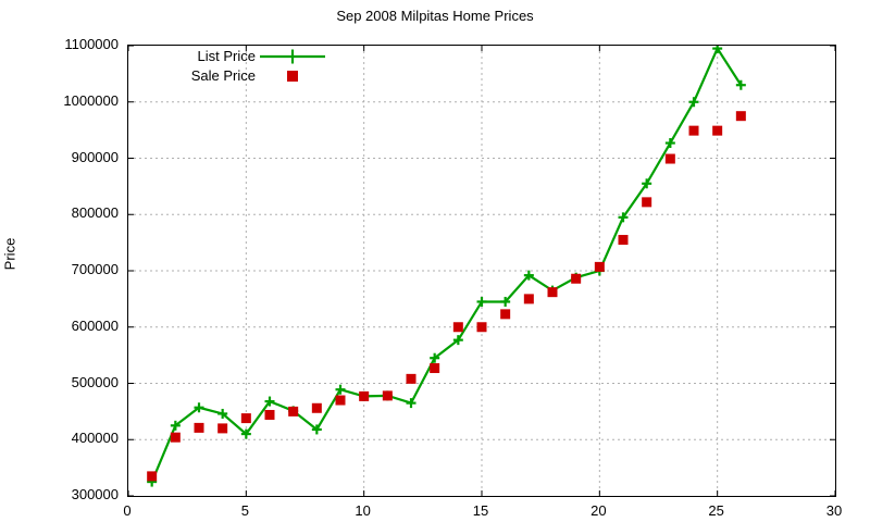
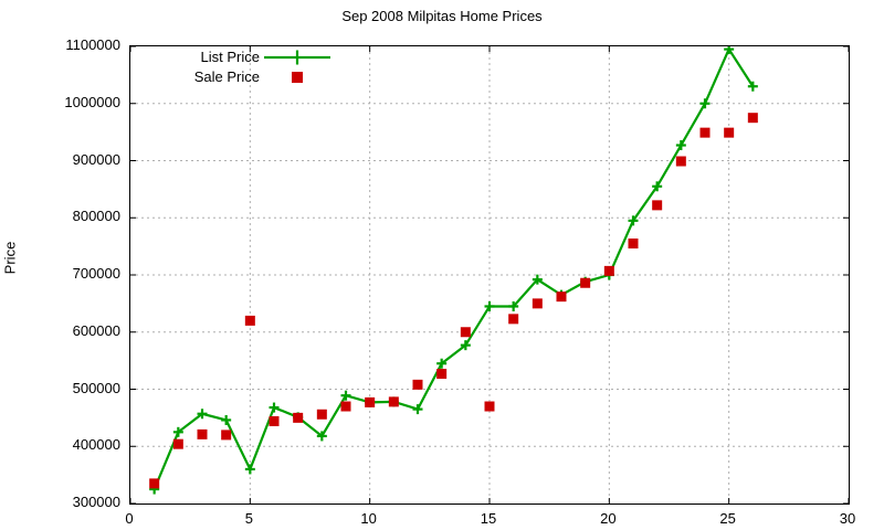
List Price/5: 410000 -> 360000
Sale Price/5: 440000 -> 620000
Sale Price/15: 600000 -> 470000
